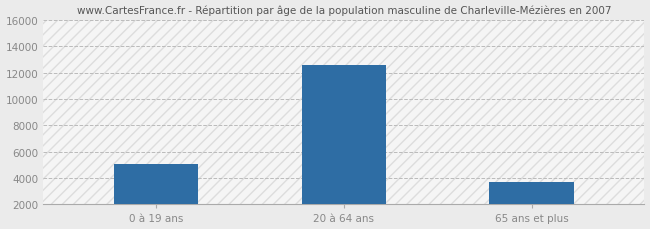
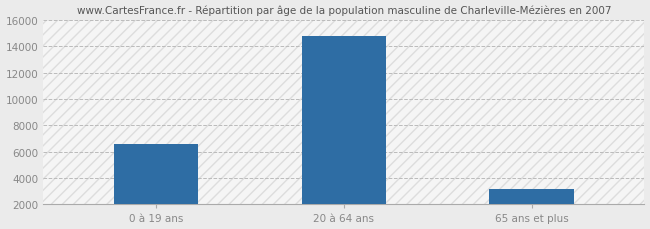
0 à 19 ans: 5100 -> 6600
20 à 64 ans: 12600 -> 14800
65 ans et plus: 3700 -> 3200
